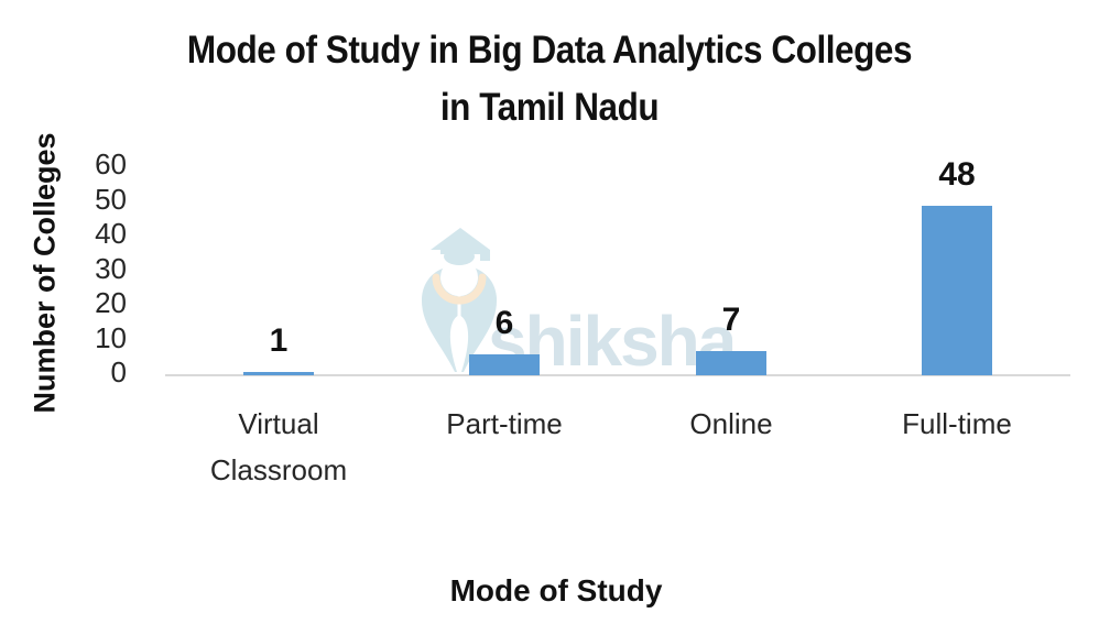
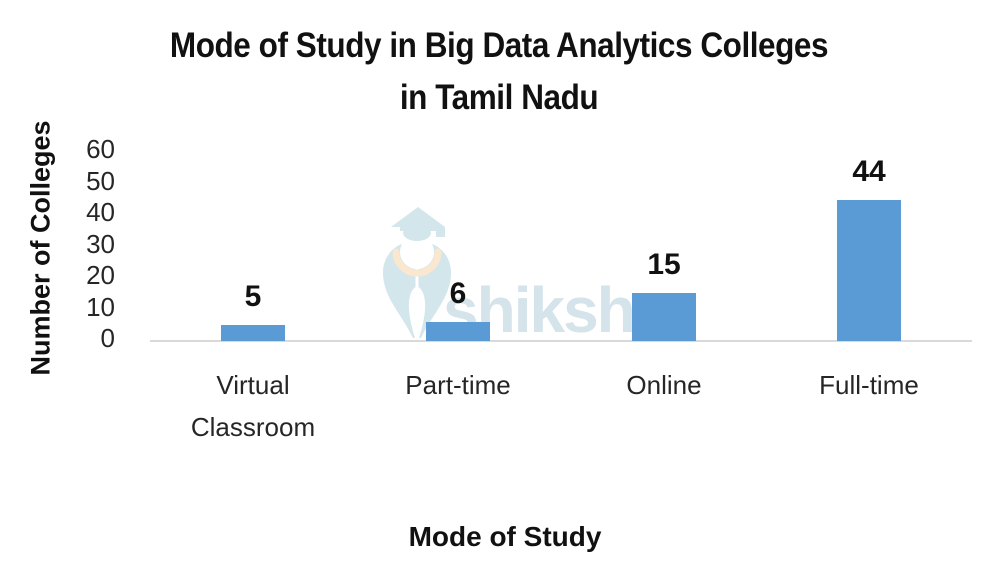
Virtual Classroom: 1 -> 5
Online: 7 -> 15
Full-time: 48 -> 44
